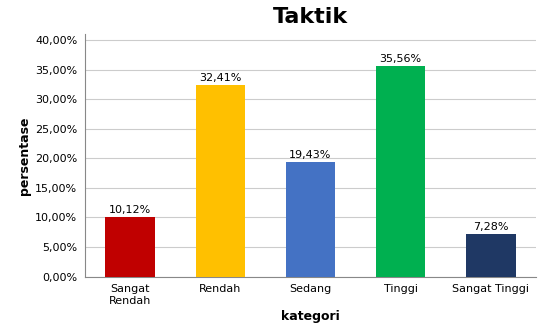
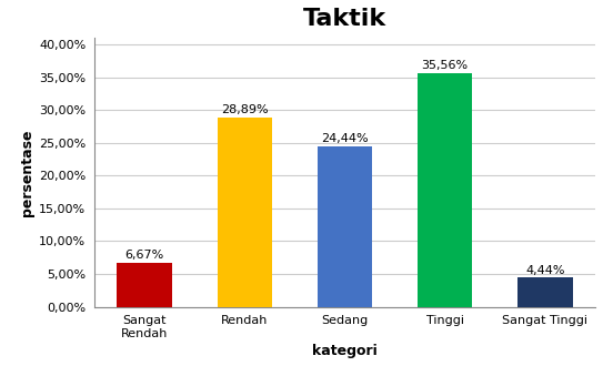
Sangat Rendah: 10,12% -> 6,67%
Rendah: 32,41% -> 28,89%
Sedang: 19,43% -> 24,44%
Sangat Tinggi: 7,28% -> 4,44%
